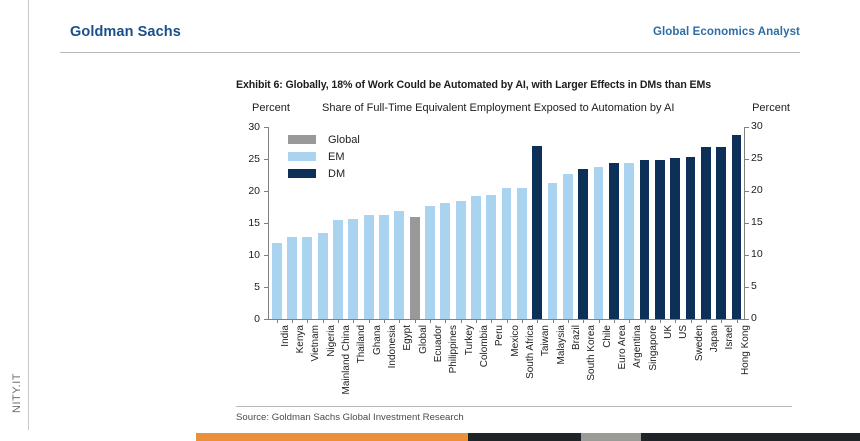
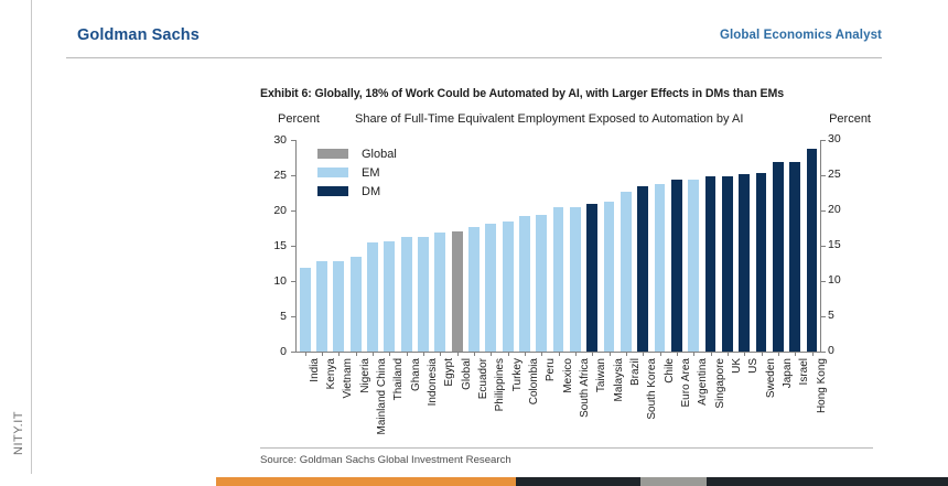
Global: 16 -> 17
Taiwan: 27 -> 21
